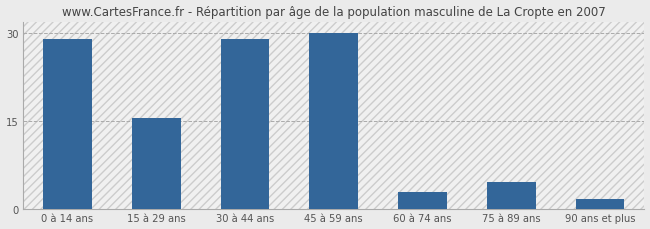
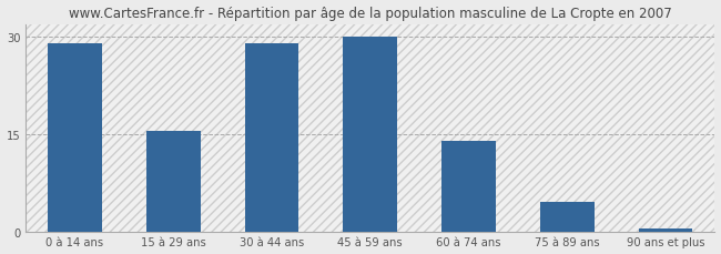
60 à 74 ans: 2.8 -> 14.0
90 ans et plus: 1.6 -> 0.5
